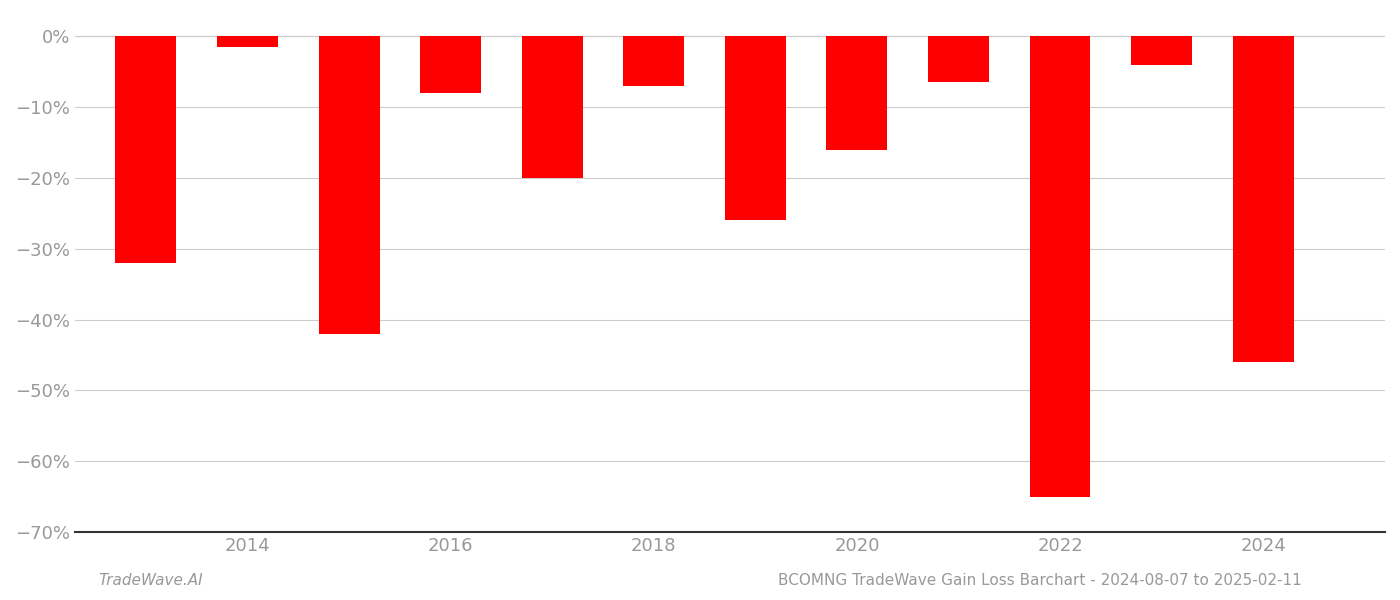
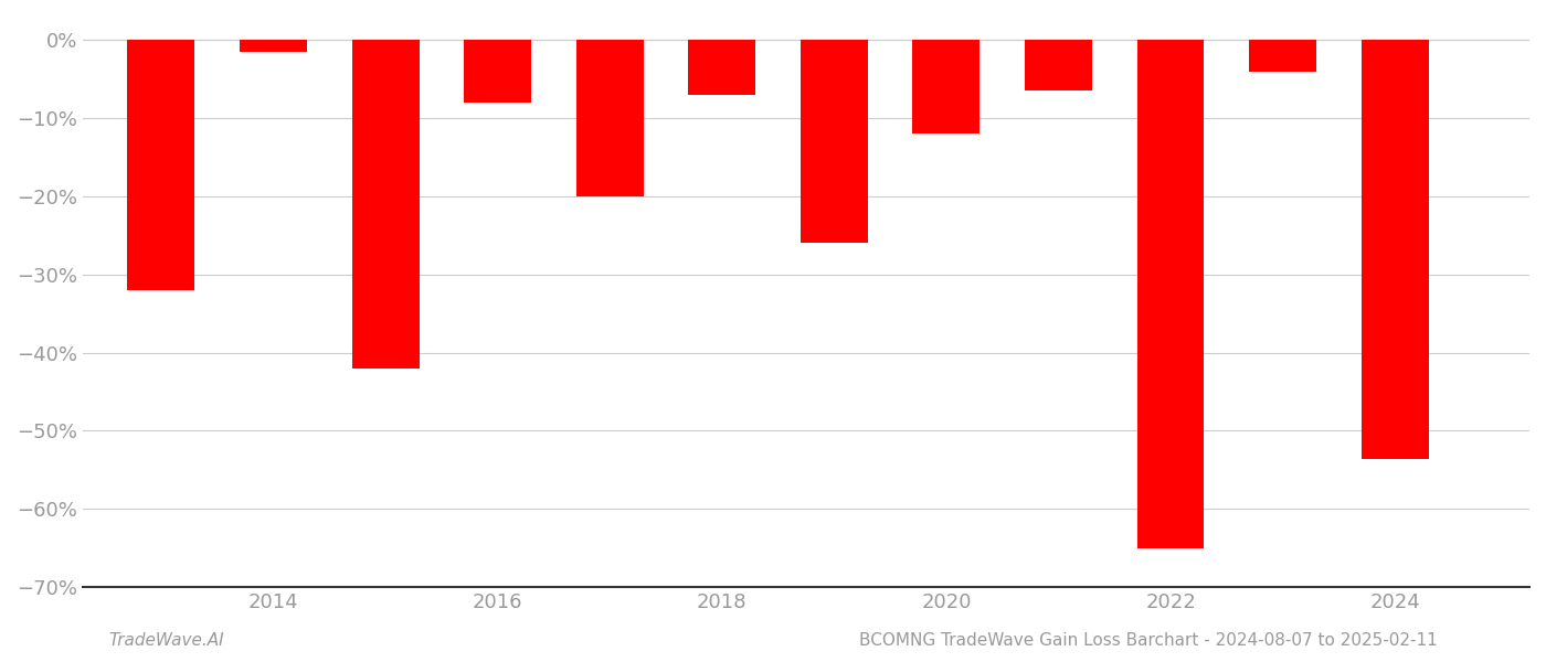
2020: -16.0% -> -12.0%
2024: -46.0% -> -53.6%
